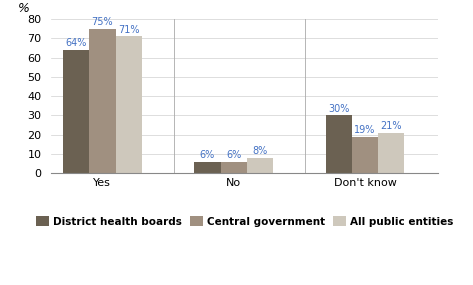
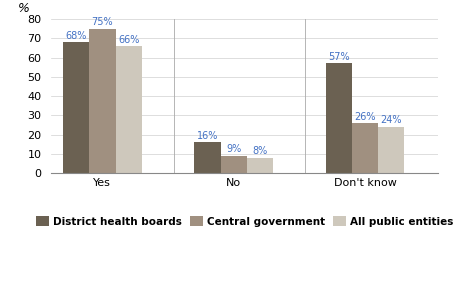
District health boards/Yes: 64% -> 68%
All public entities/Yes: 71% -> 66%
District health boards/No: 6% -> 16%
Central government/No: 6% -> 9%
District health boards/Don't know: 30% -> 57%
Central government/Don't know: 19% -> 26%
All public entities/Don't know: 21% -> 24%
